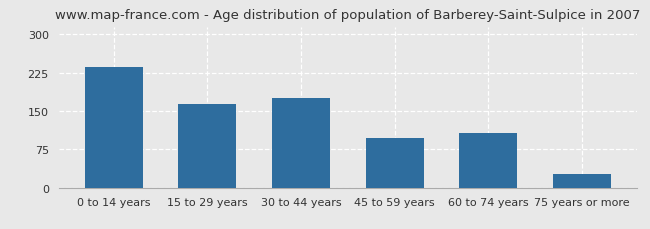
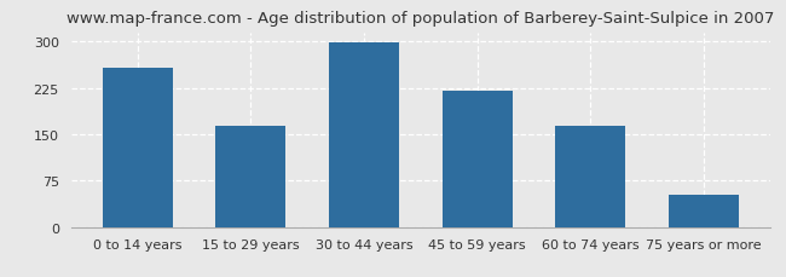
0 to 14 years: 236 -> 258
30 to 44 years: 176 -> 298
45 to 59 years: 98 -> 221
60 to 74 years: 106 -> 163
75 years or more: 26 -> 52
